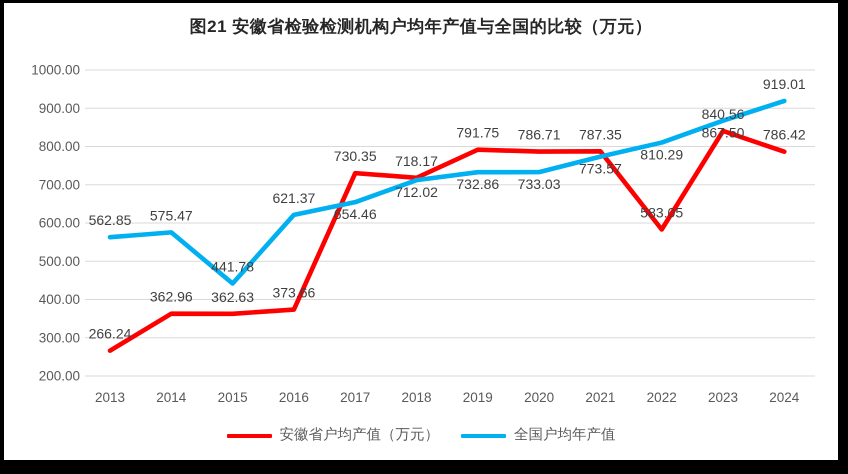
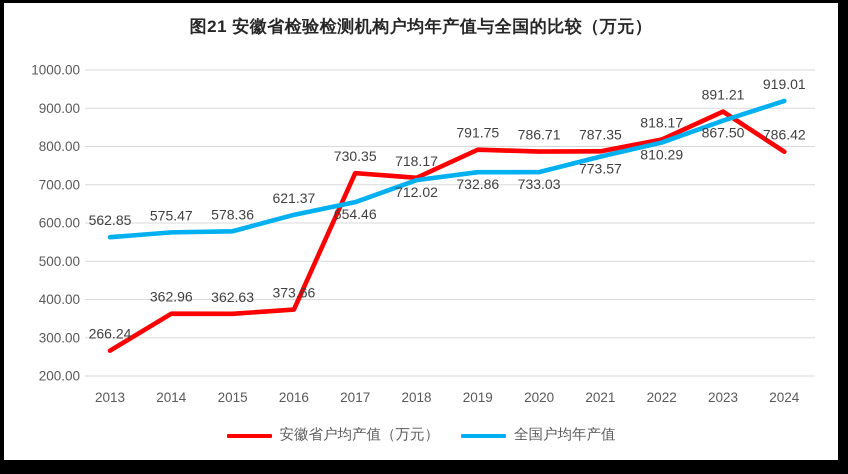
全国户均年产值/2015: 441.78 -> 578.36
安徽省户均产值（万元）/2022: 583.05 -> 818.17
安徽省户均产值（万元）/2023: 840.56 -> 891.21
